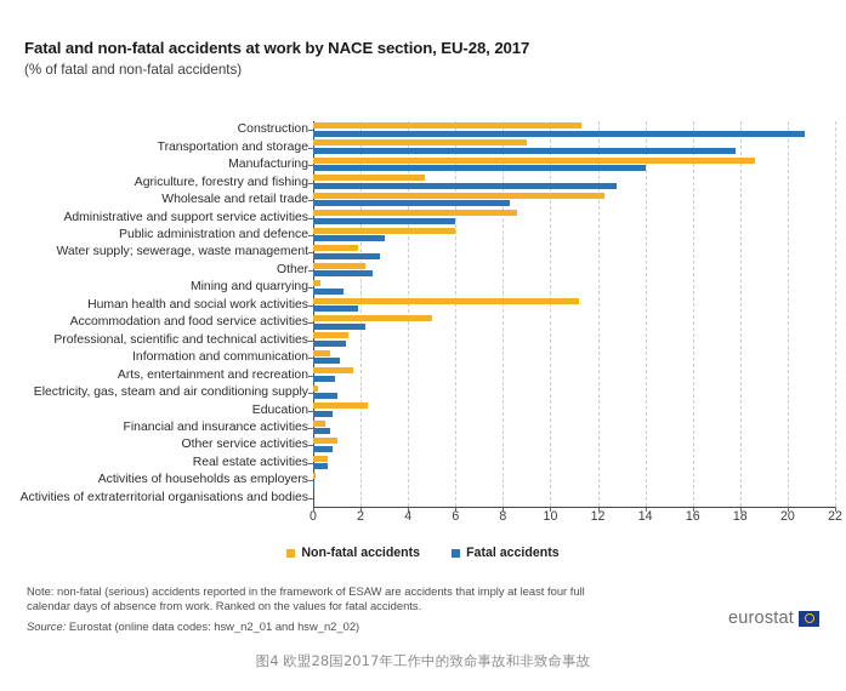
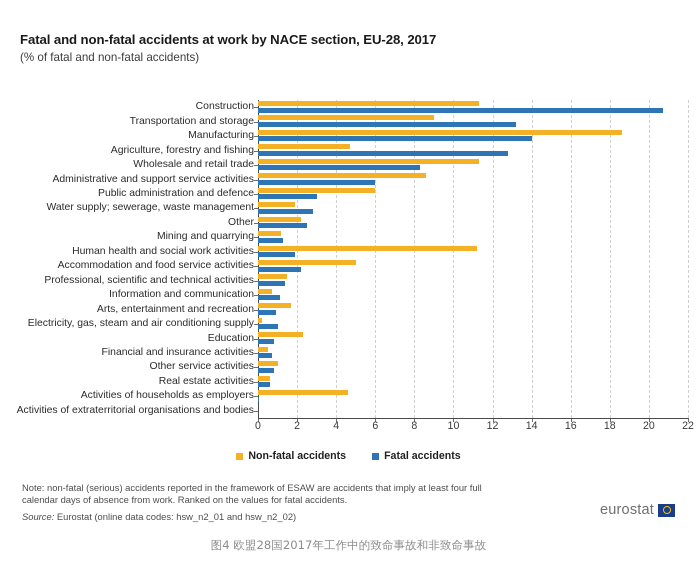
Fatal accidents/Transportation and storage: 17.8 -> 13.2
Non-fatal accidents/Wholesale and retail trade: 12.3 -> 11.3
Non-fatal accidents/Mining and quarrying: 0.3 -> 1.2
Non-fatal accidents/Activities of households as employers: 0.1 -> 4.6
